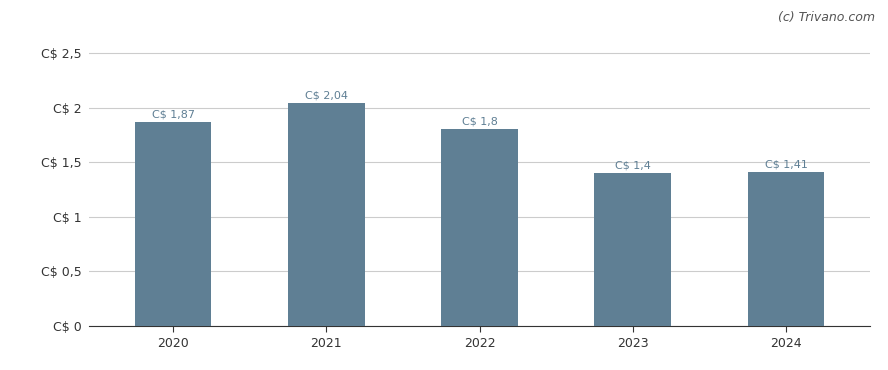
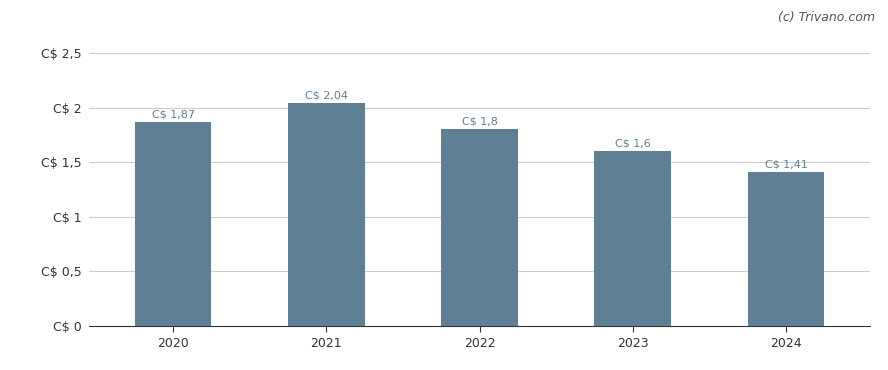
2023: 1,4 -> 1,6
